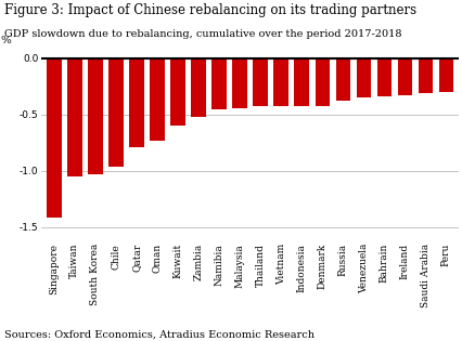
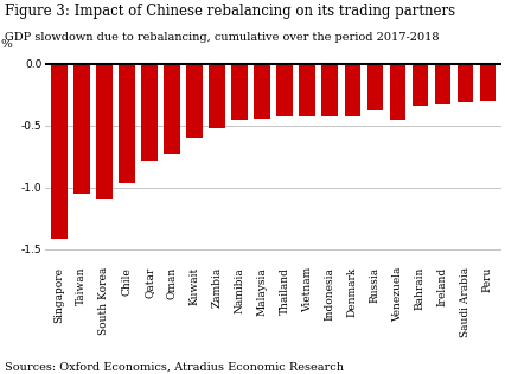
South Korea: -1.03 -> -1.10
Venezuela: -0.35 -> -0.45
